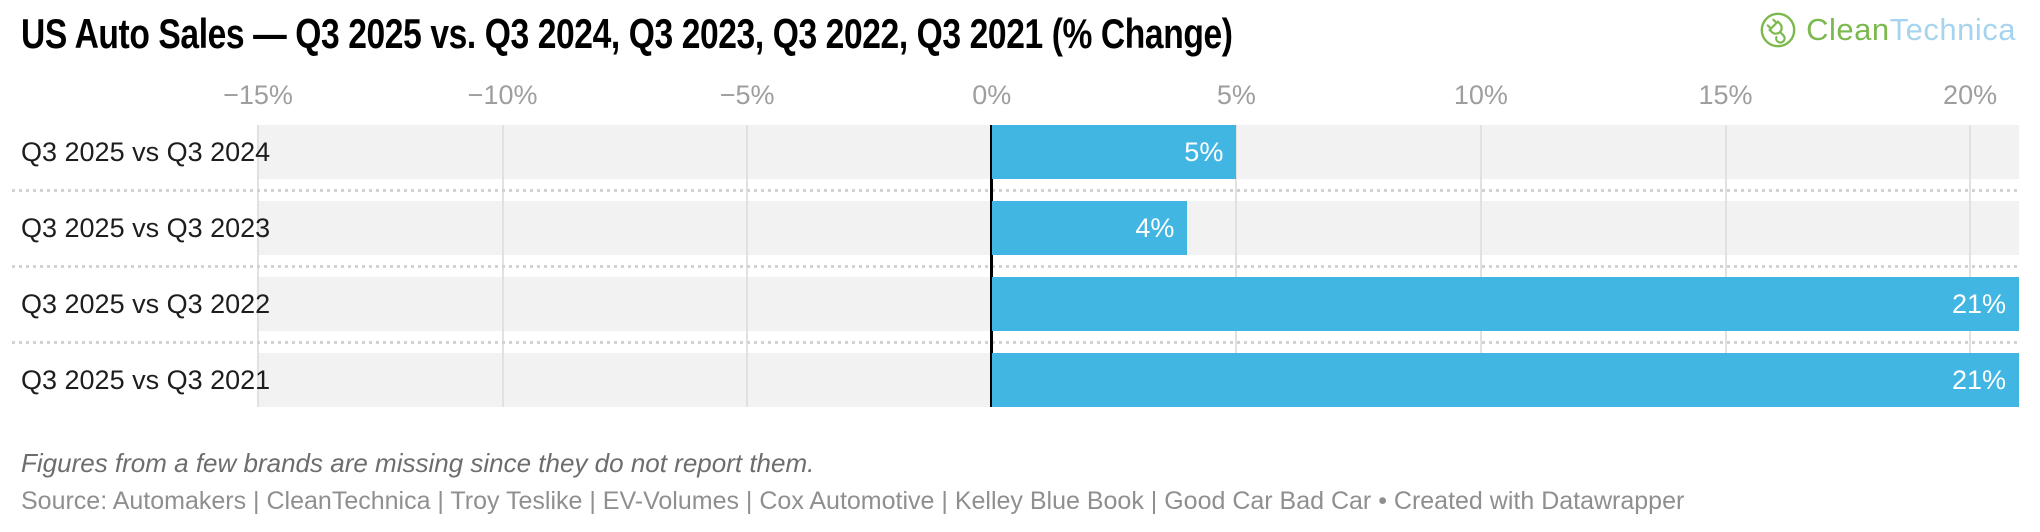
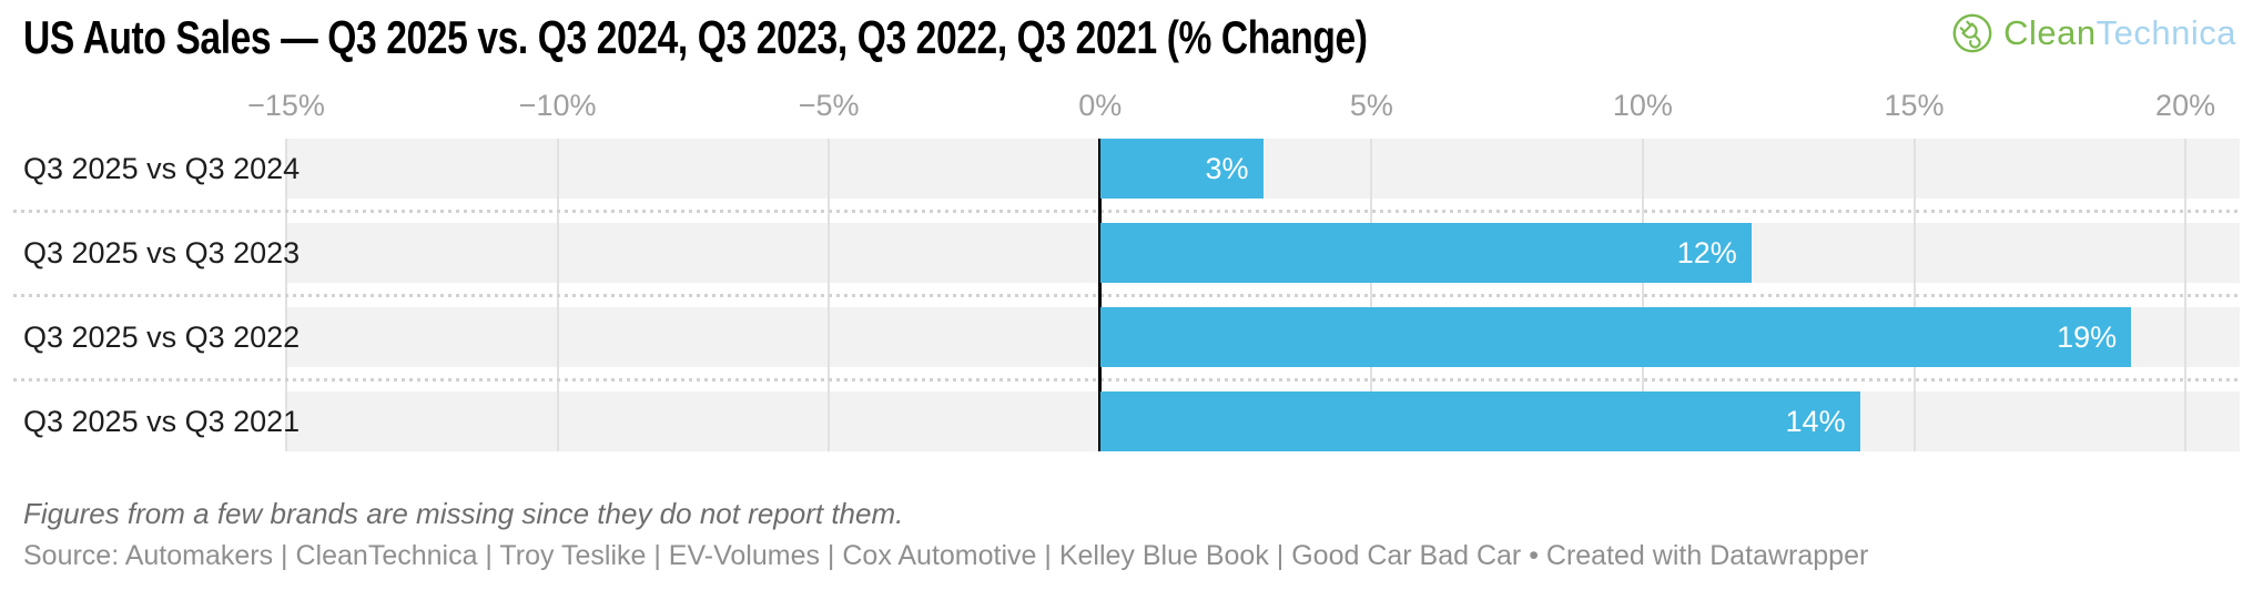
Q3 2025 vs Q3 2024: 5% -> 3%
Q3 2025 vs Q3 2023: 4% -> 12%
Q3 2025 vs Q3 2022: 21% -> 19%
Q3 2025 vs Q3 2021: 21% -> 14%
